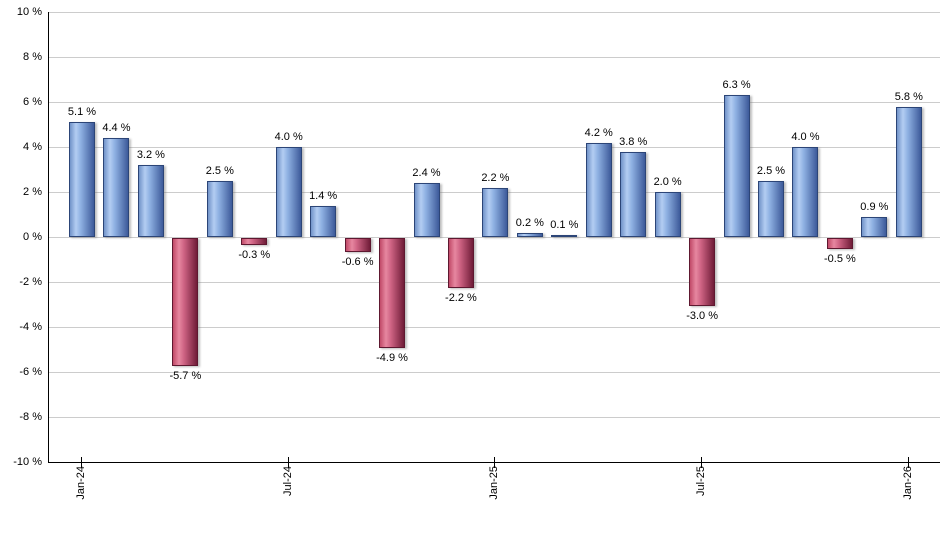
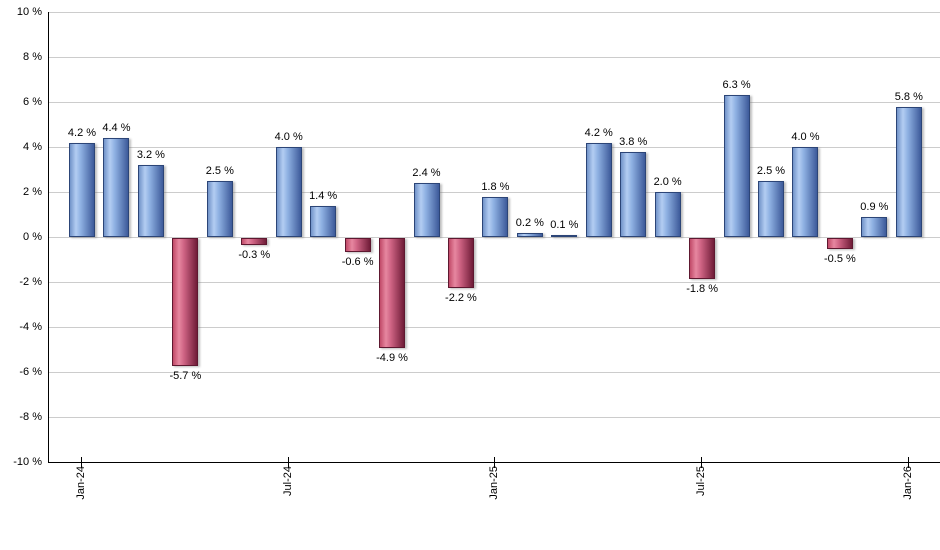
Jan-24: 5.1 -> 4.2
Jan-25: 2.2 -> 1.8
Jul-25: -3.0 -> -1.8
